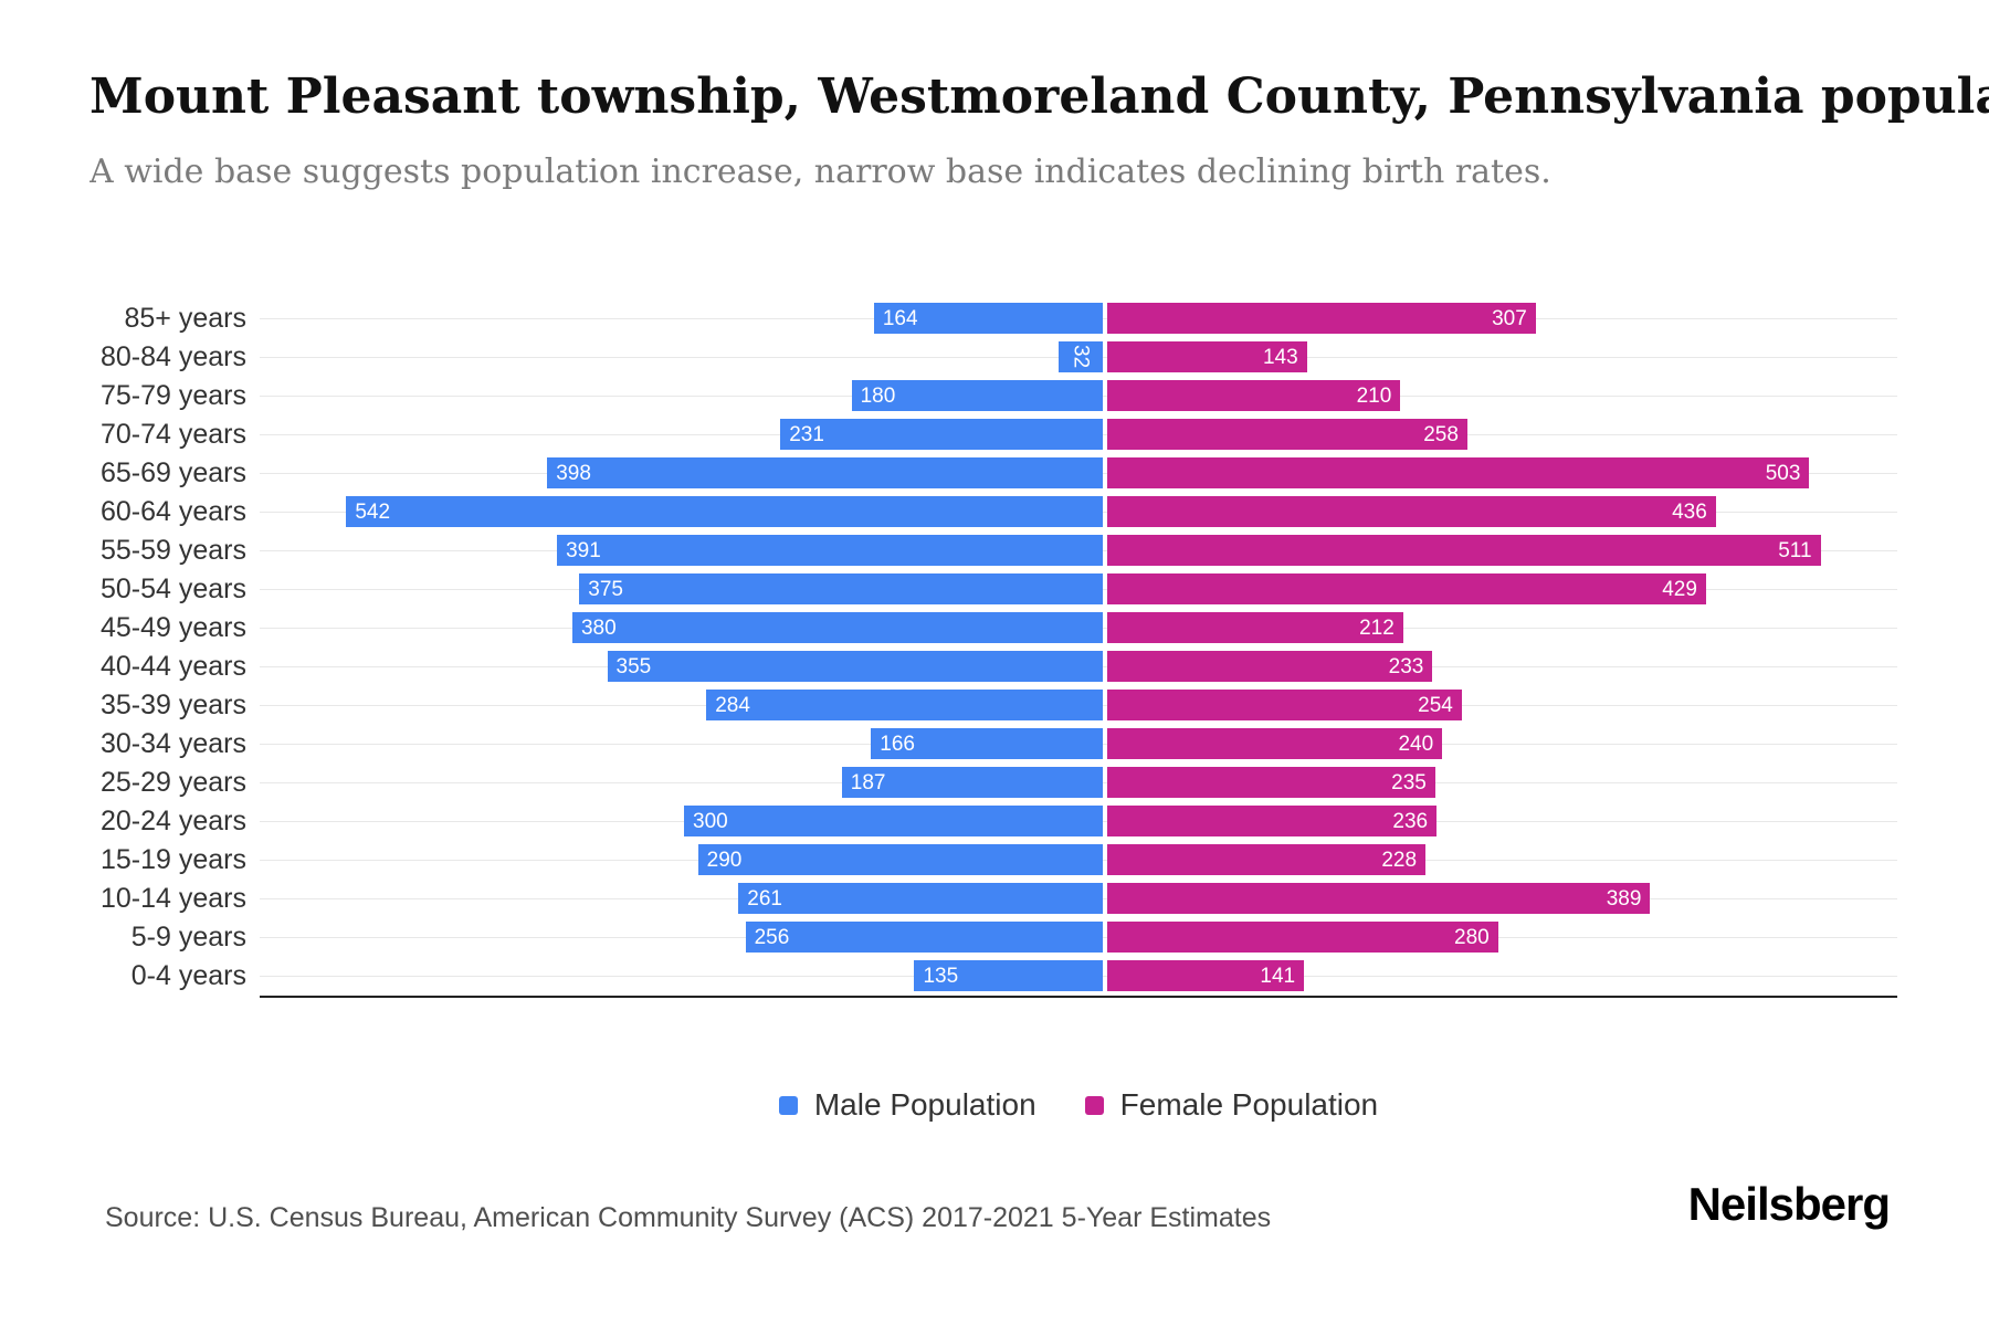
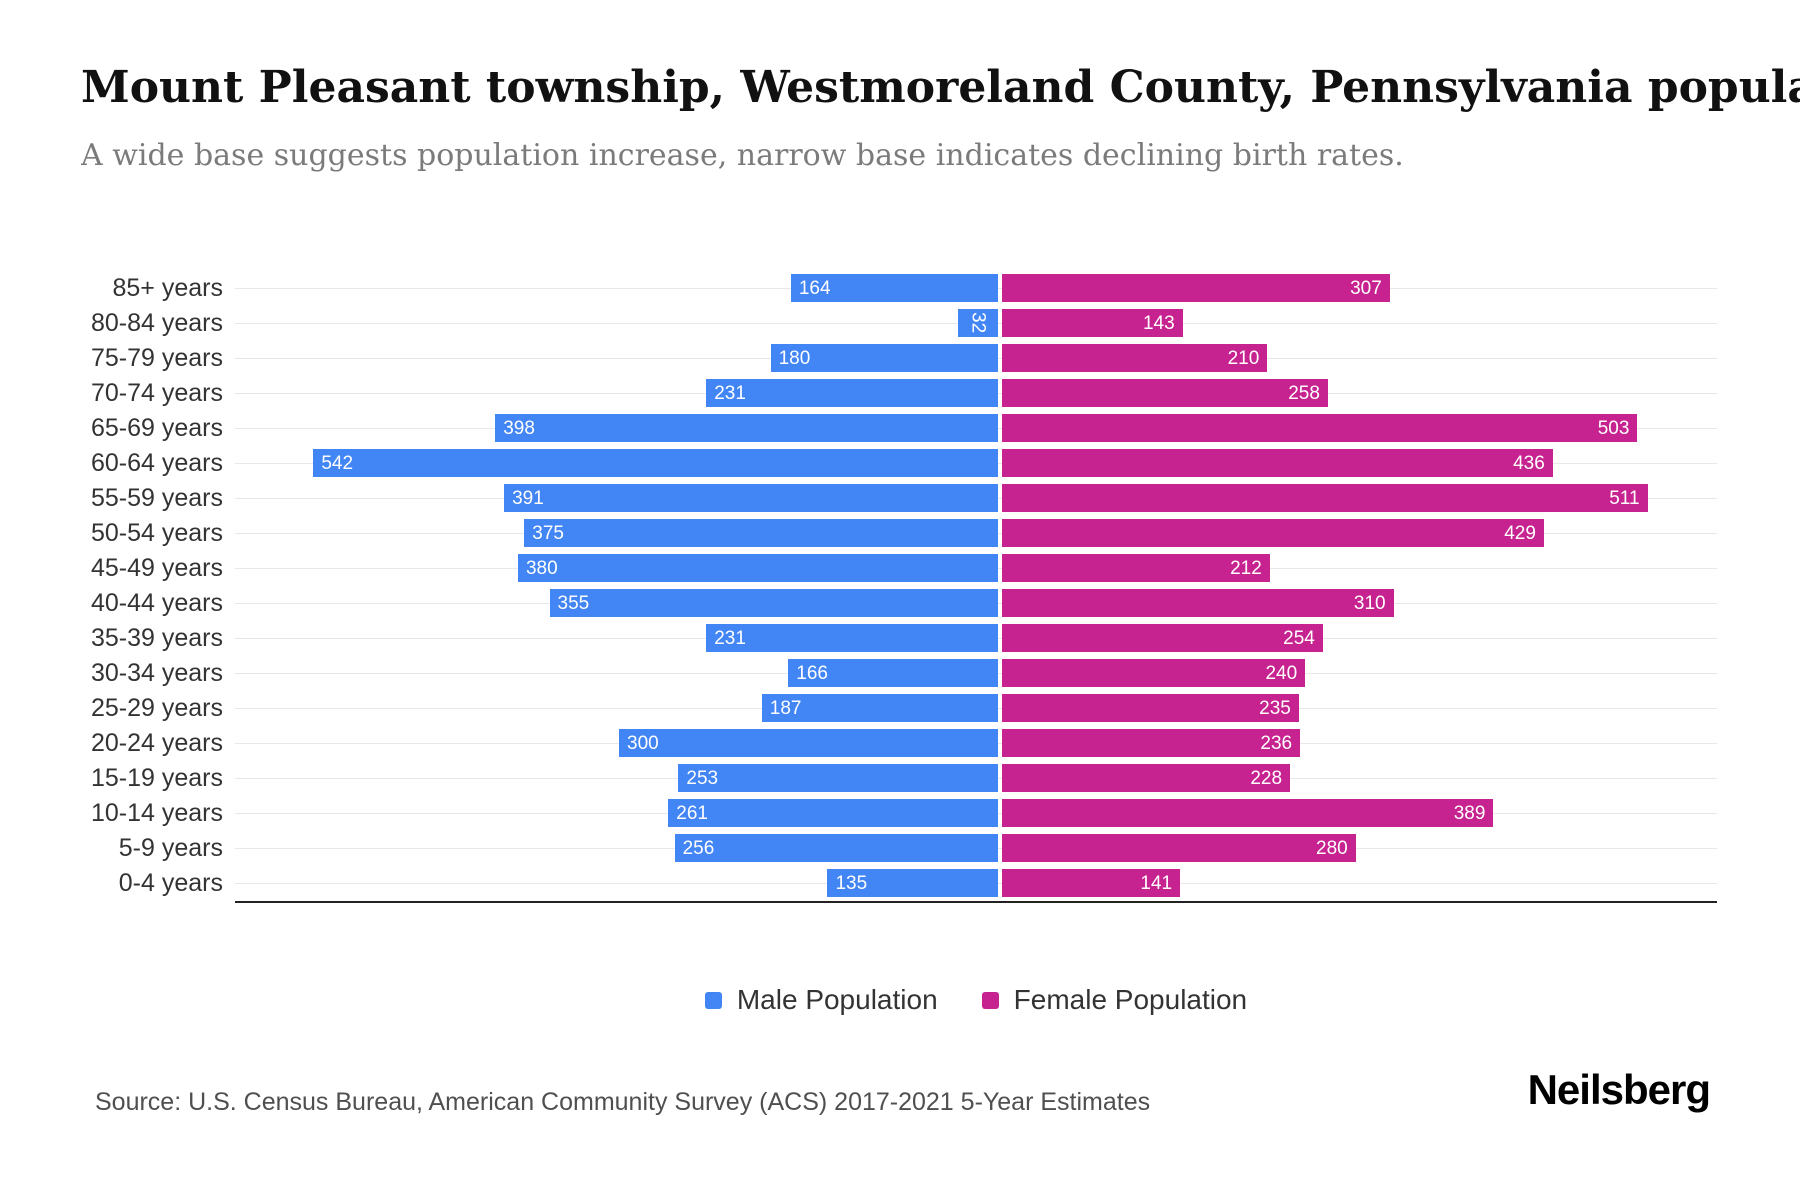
Female Population/40-44 years: 233 -> 310
Male Population/35-39 years: 284 -> 231
Male Population/15-19 years: 290 -> 253
